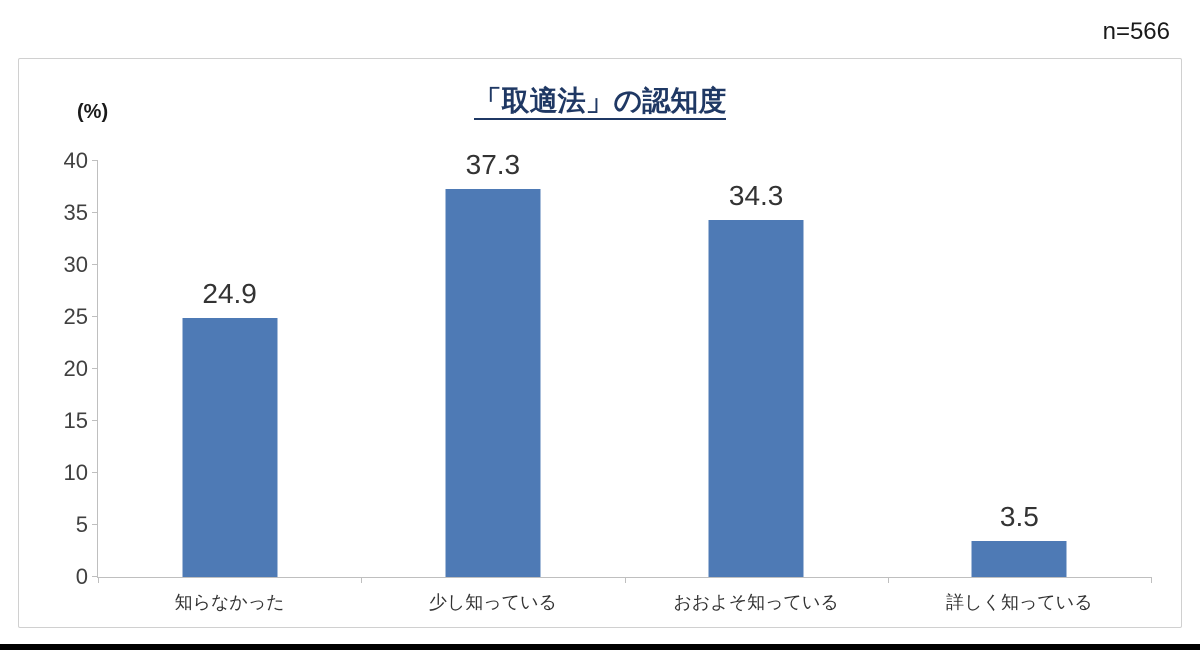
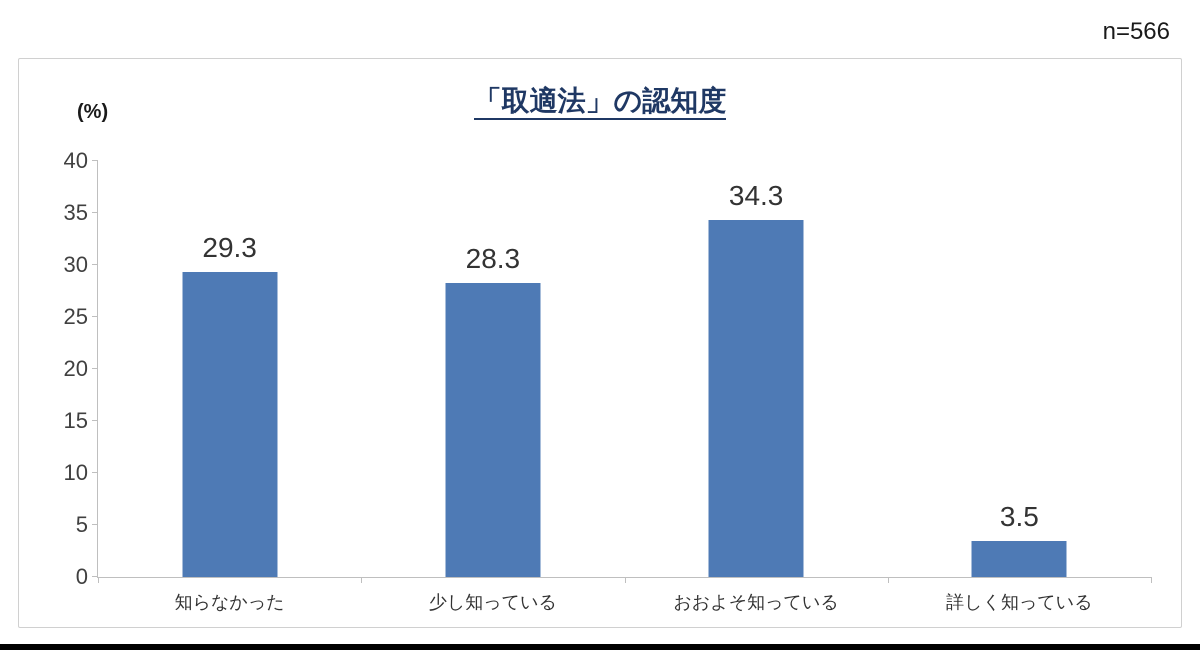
知らなかった: 24.9 -> 29.3
少し知っている: 37.3 -> 28.3
